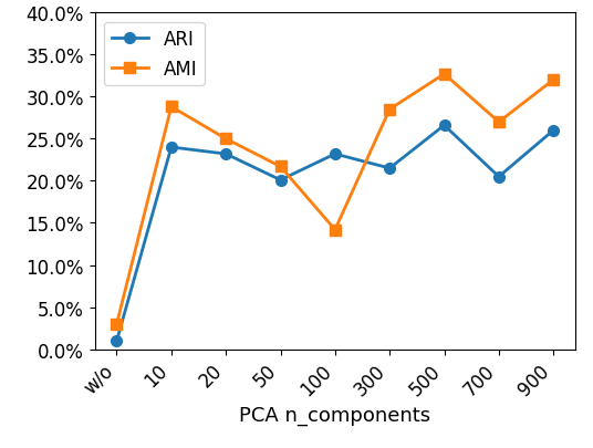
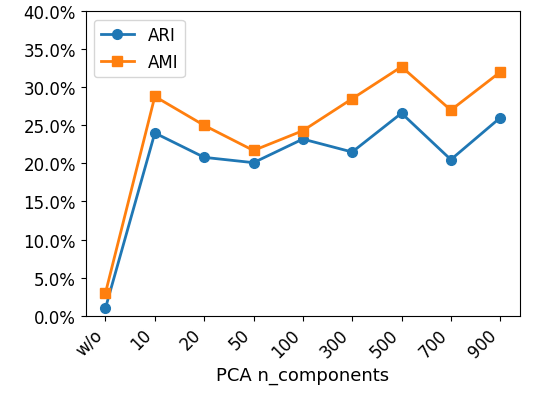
ARI/20: 23.2% -> 20.8%
AMI/100: 14.2% -> 24.3%
